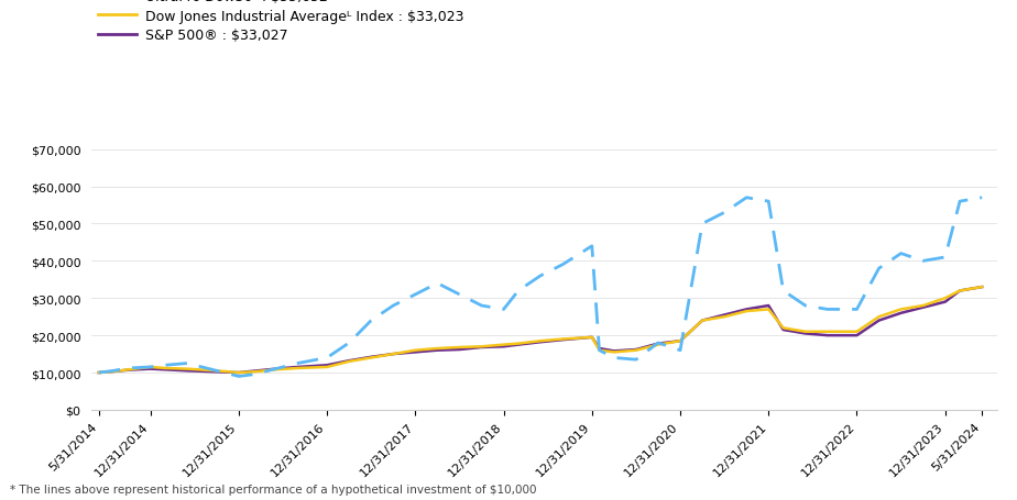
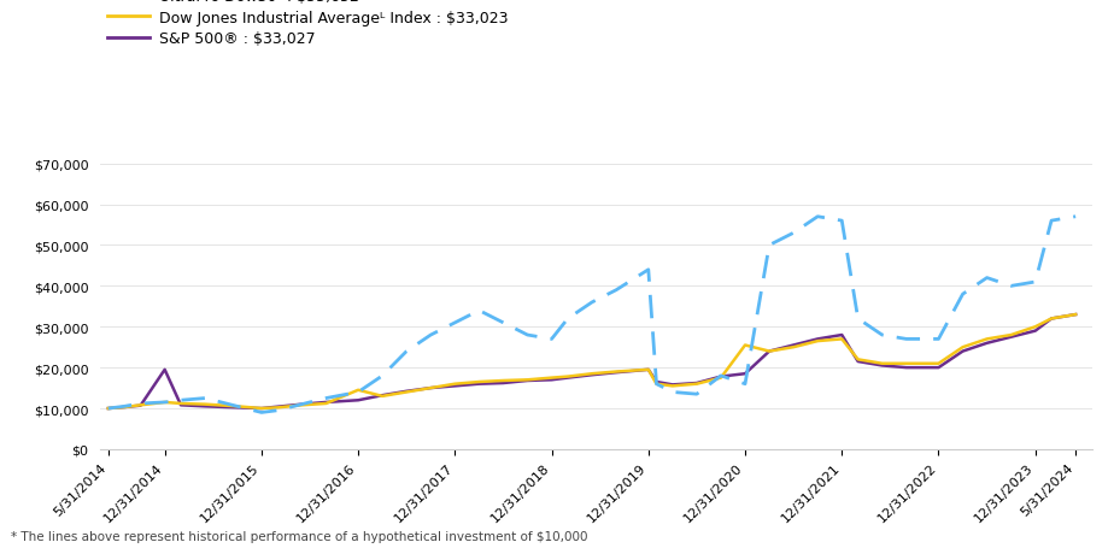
S&P 500® : $33,027/12/31/2014: $11,000 -> $19,500
Dow Jones Industrial Averageᴸ Index : $33,023/12/31/2016: $11,500 -> $14,500
Dow Jones Industrial Averageᴸ Index : $33,023/12/31/2020: $18,500 -> $25,500
